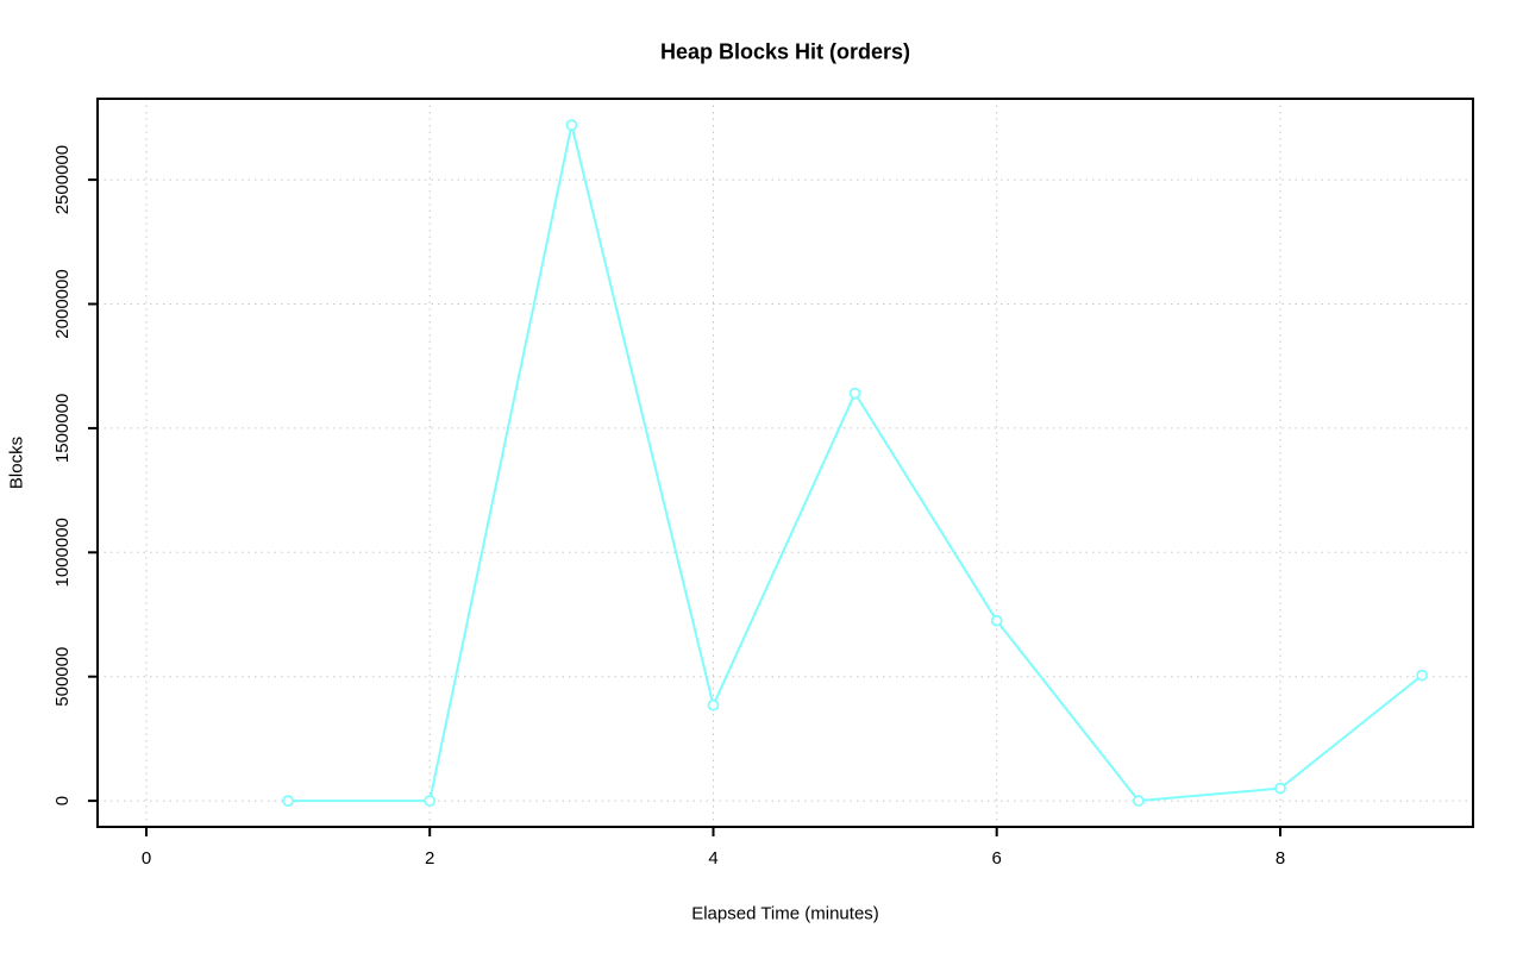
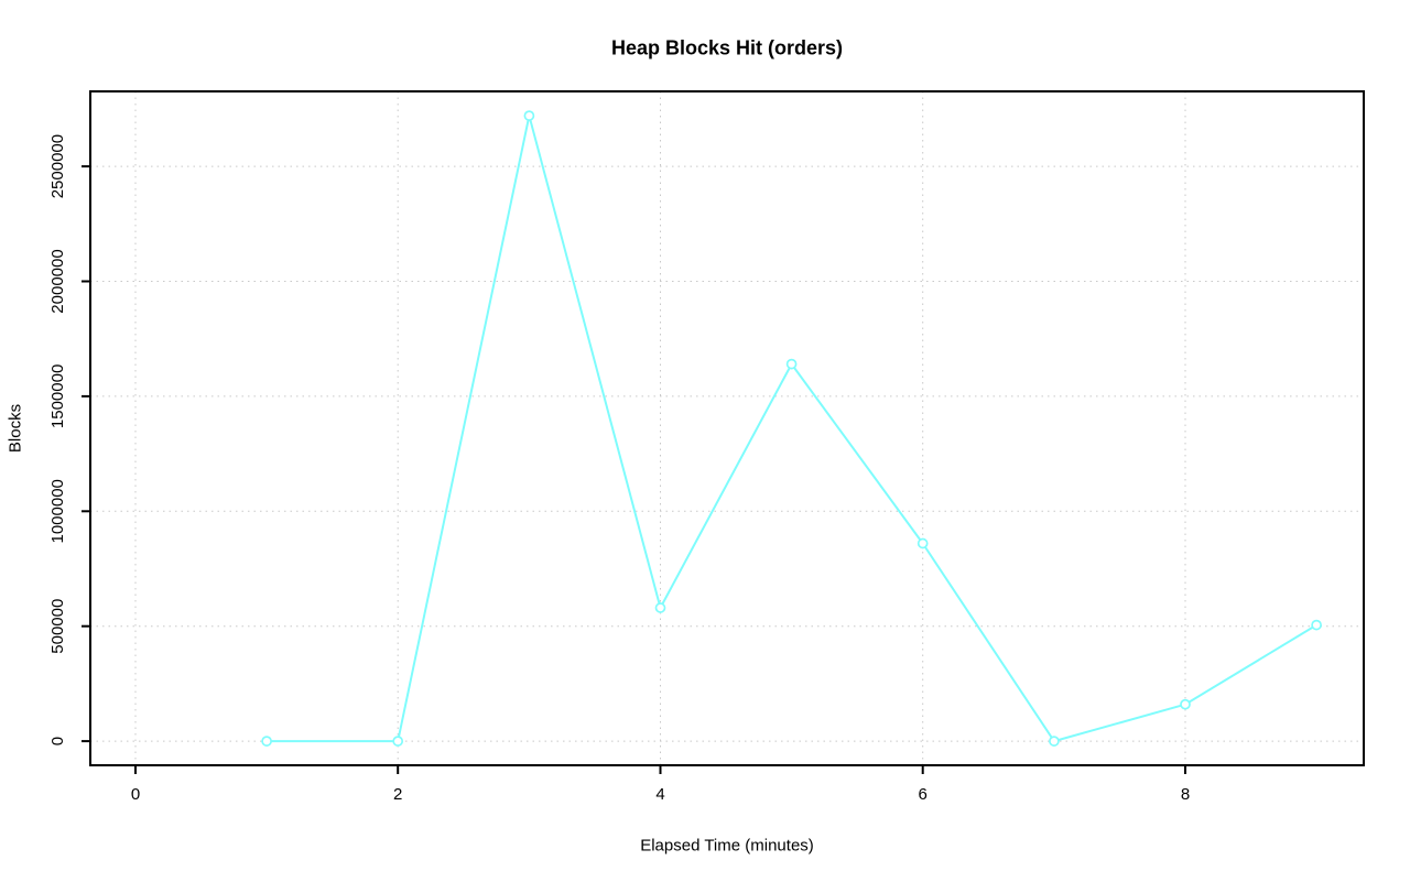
4: 380000 -> 580000
6: 720000 -> 860000
8: 50000 -> 160000
